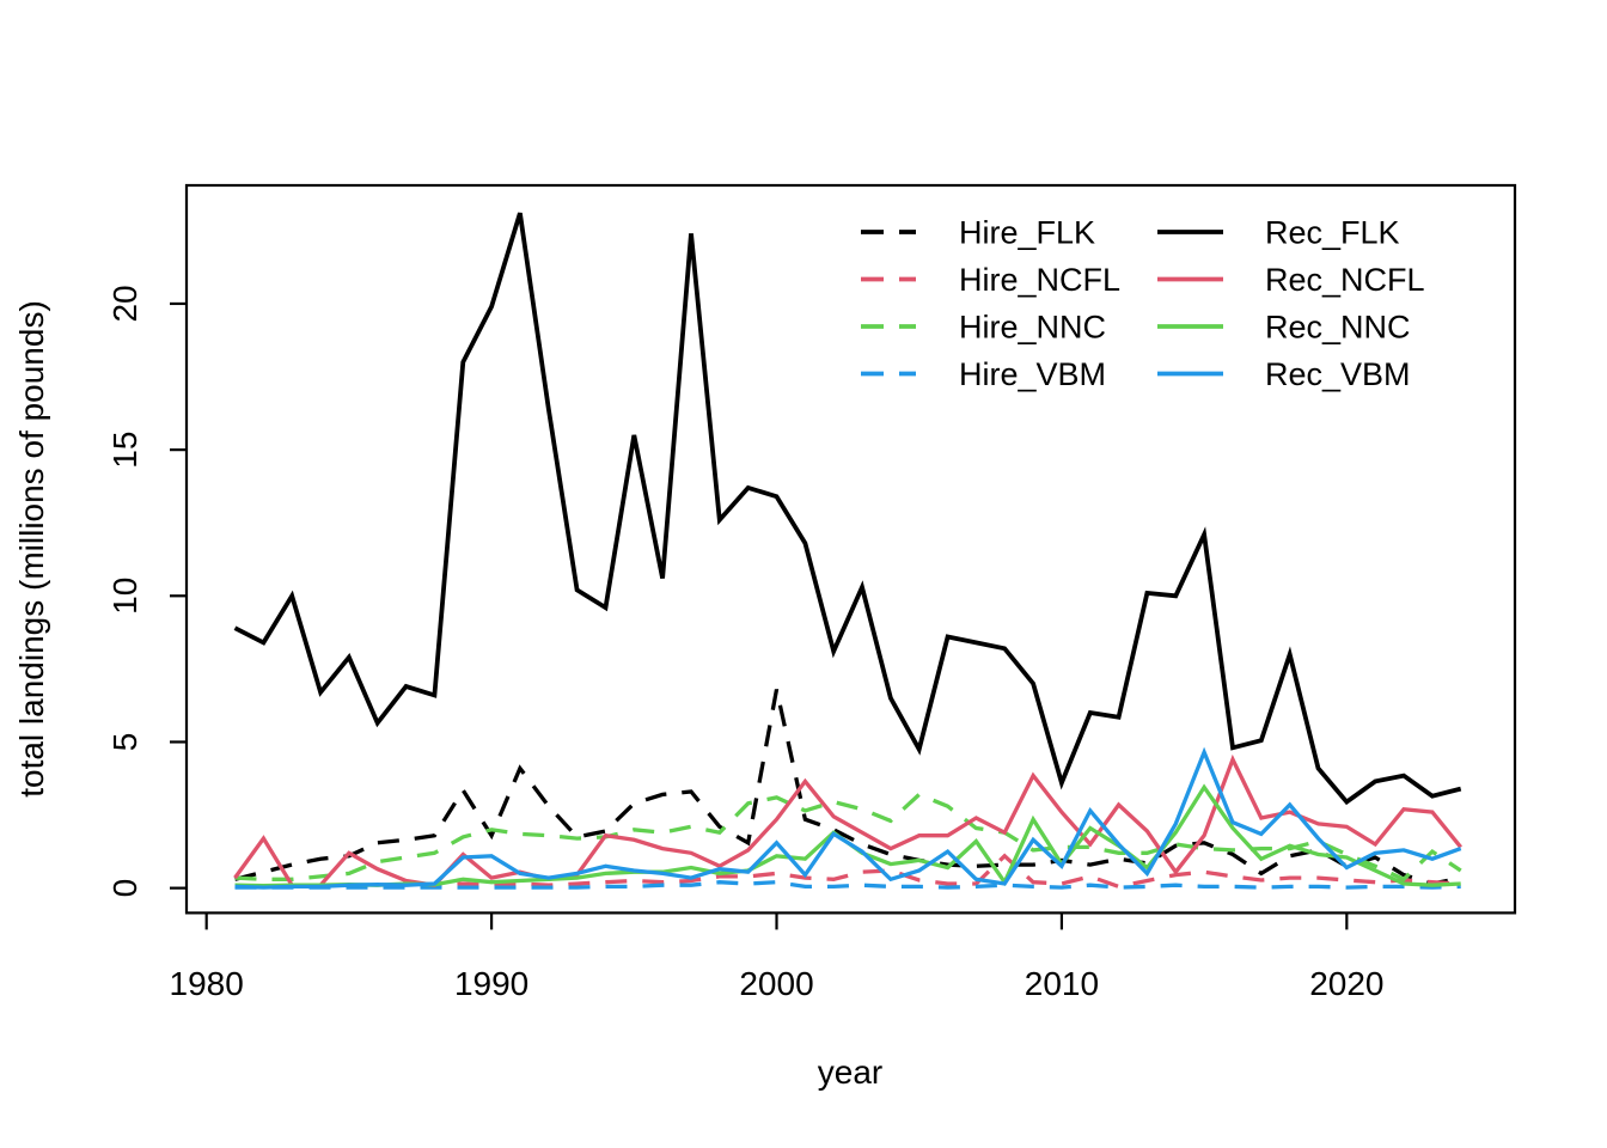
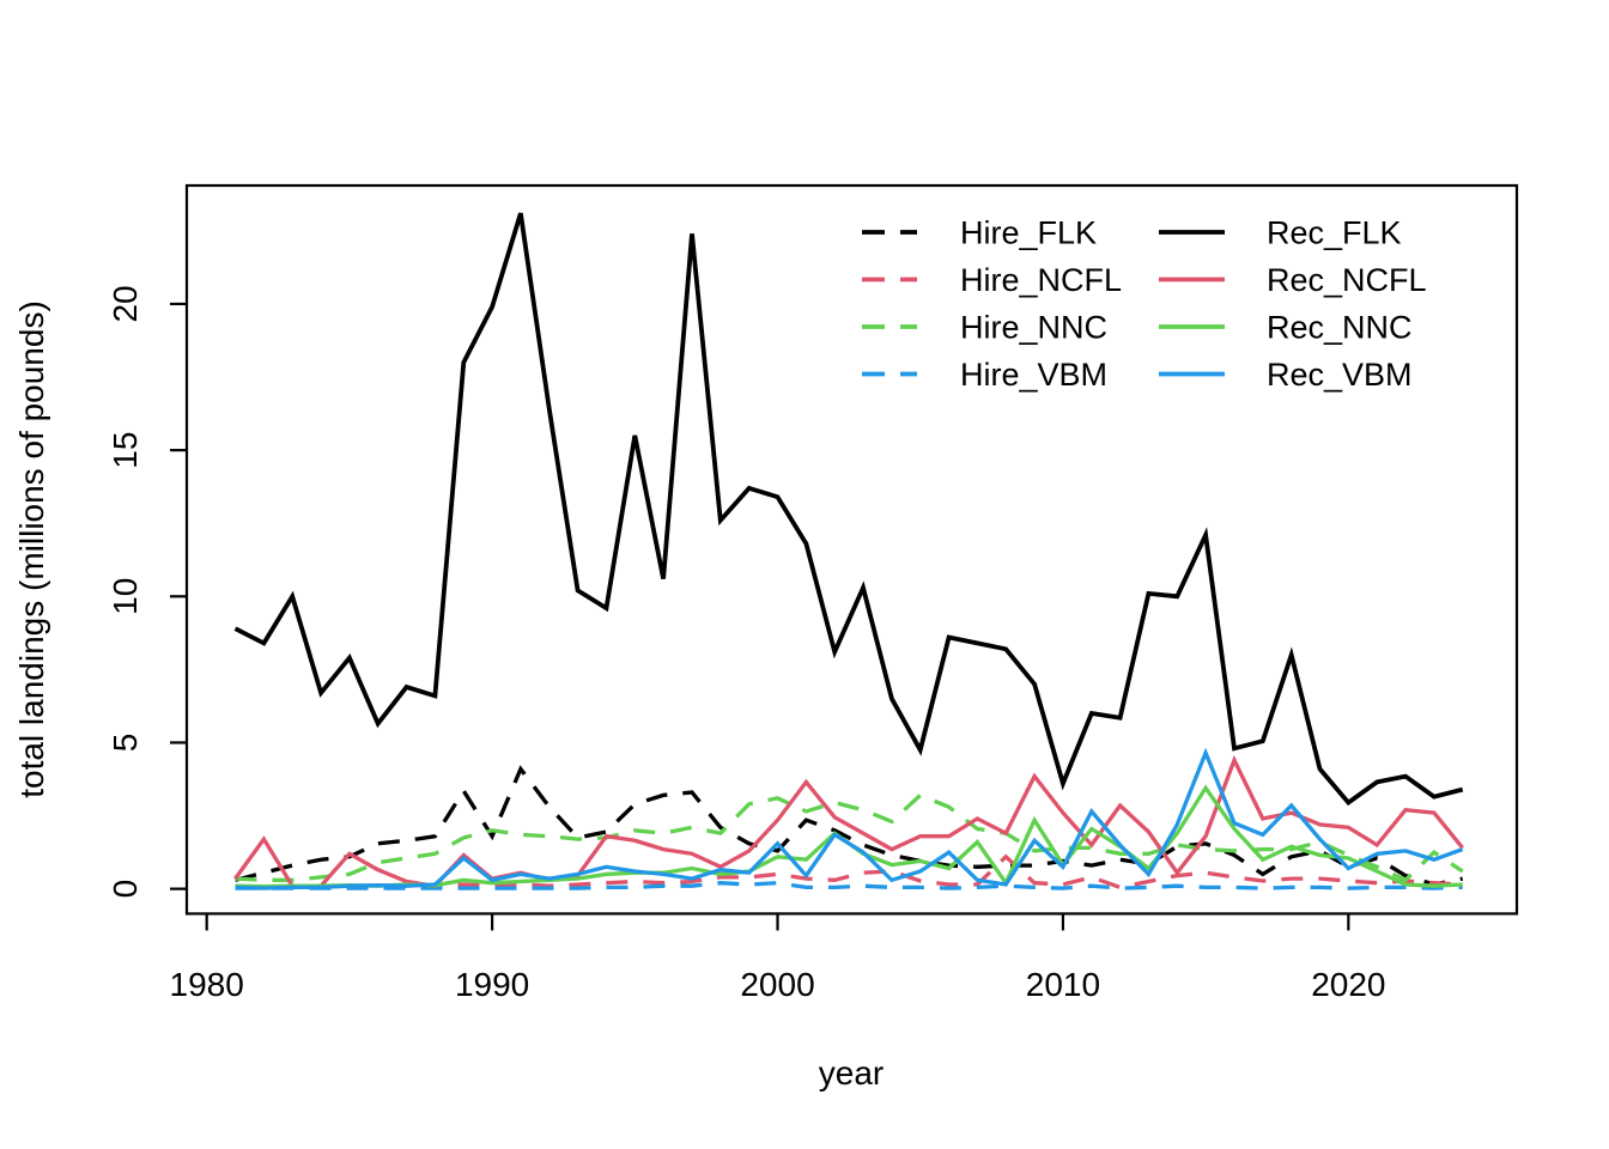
Rec_VBM/1990: 1.1 -> 0.3
Hire_FLK/2000: 6.8 -> 1.3
